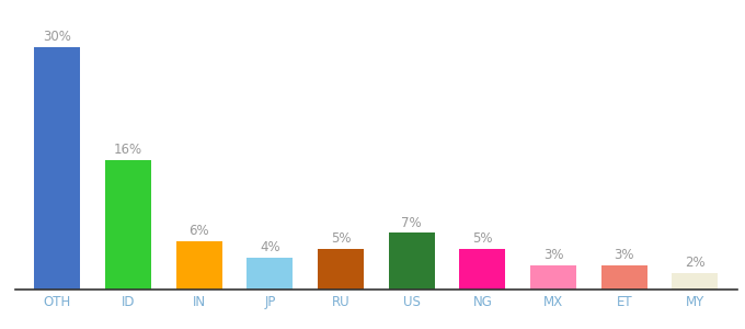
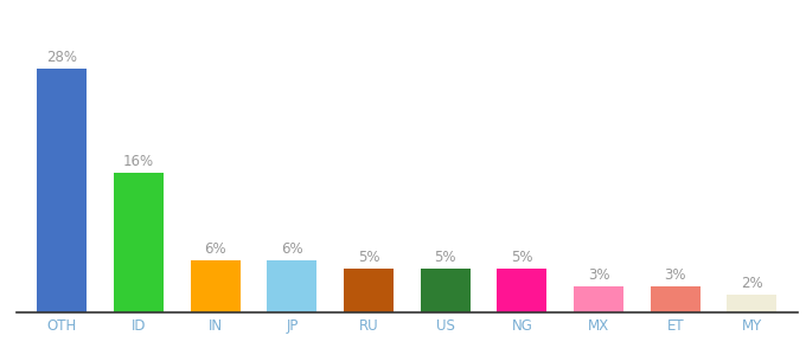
OTH: 30% -> 28%
JP: 4% -> 6%
US: 7% -> 5%
